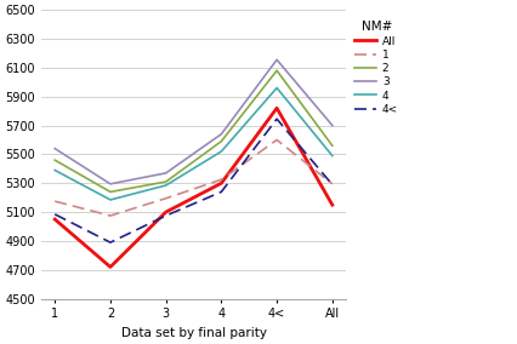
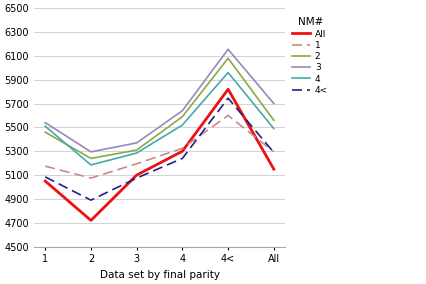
4/1: 5390 -> 5510
